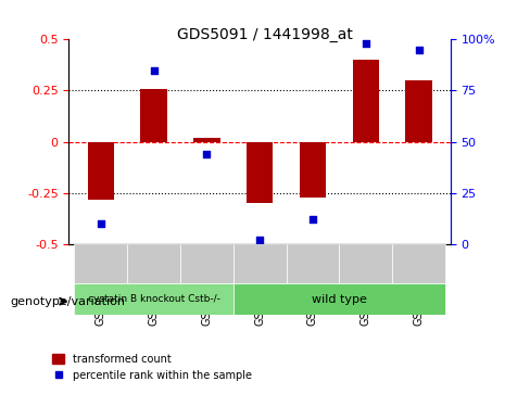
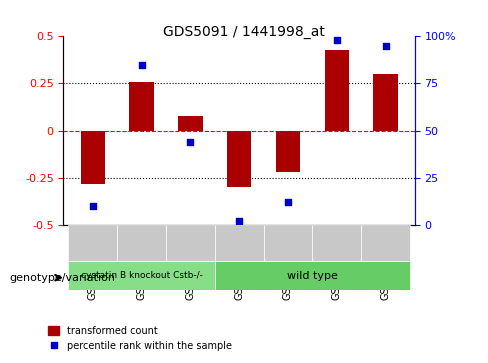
transformed count/GSM1151367: 0.02 -> 0.08
transformed count/GSM1151369: -0.27 -> -0.22
transformed count/GSM1151370: 0.40 -> 0.43
